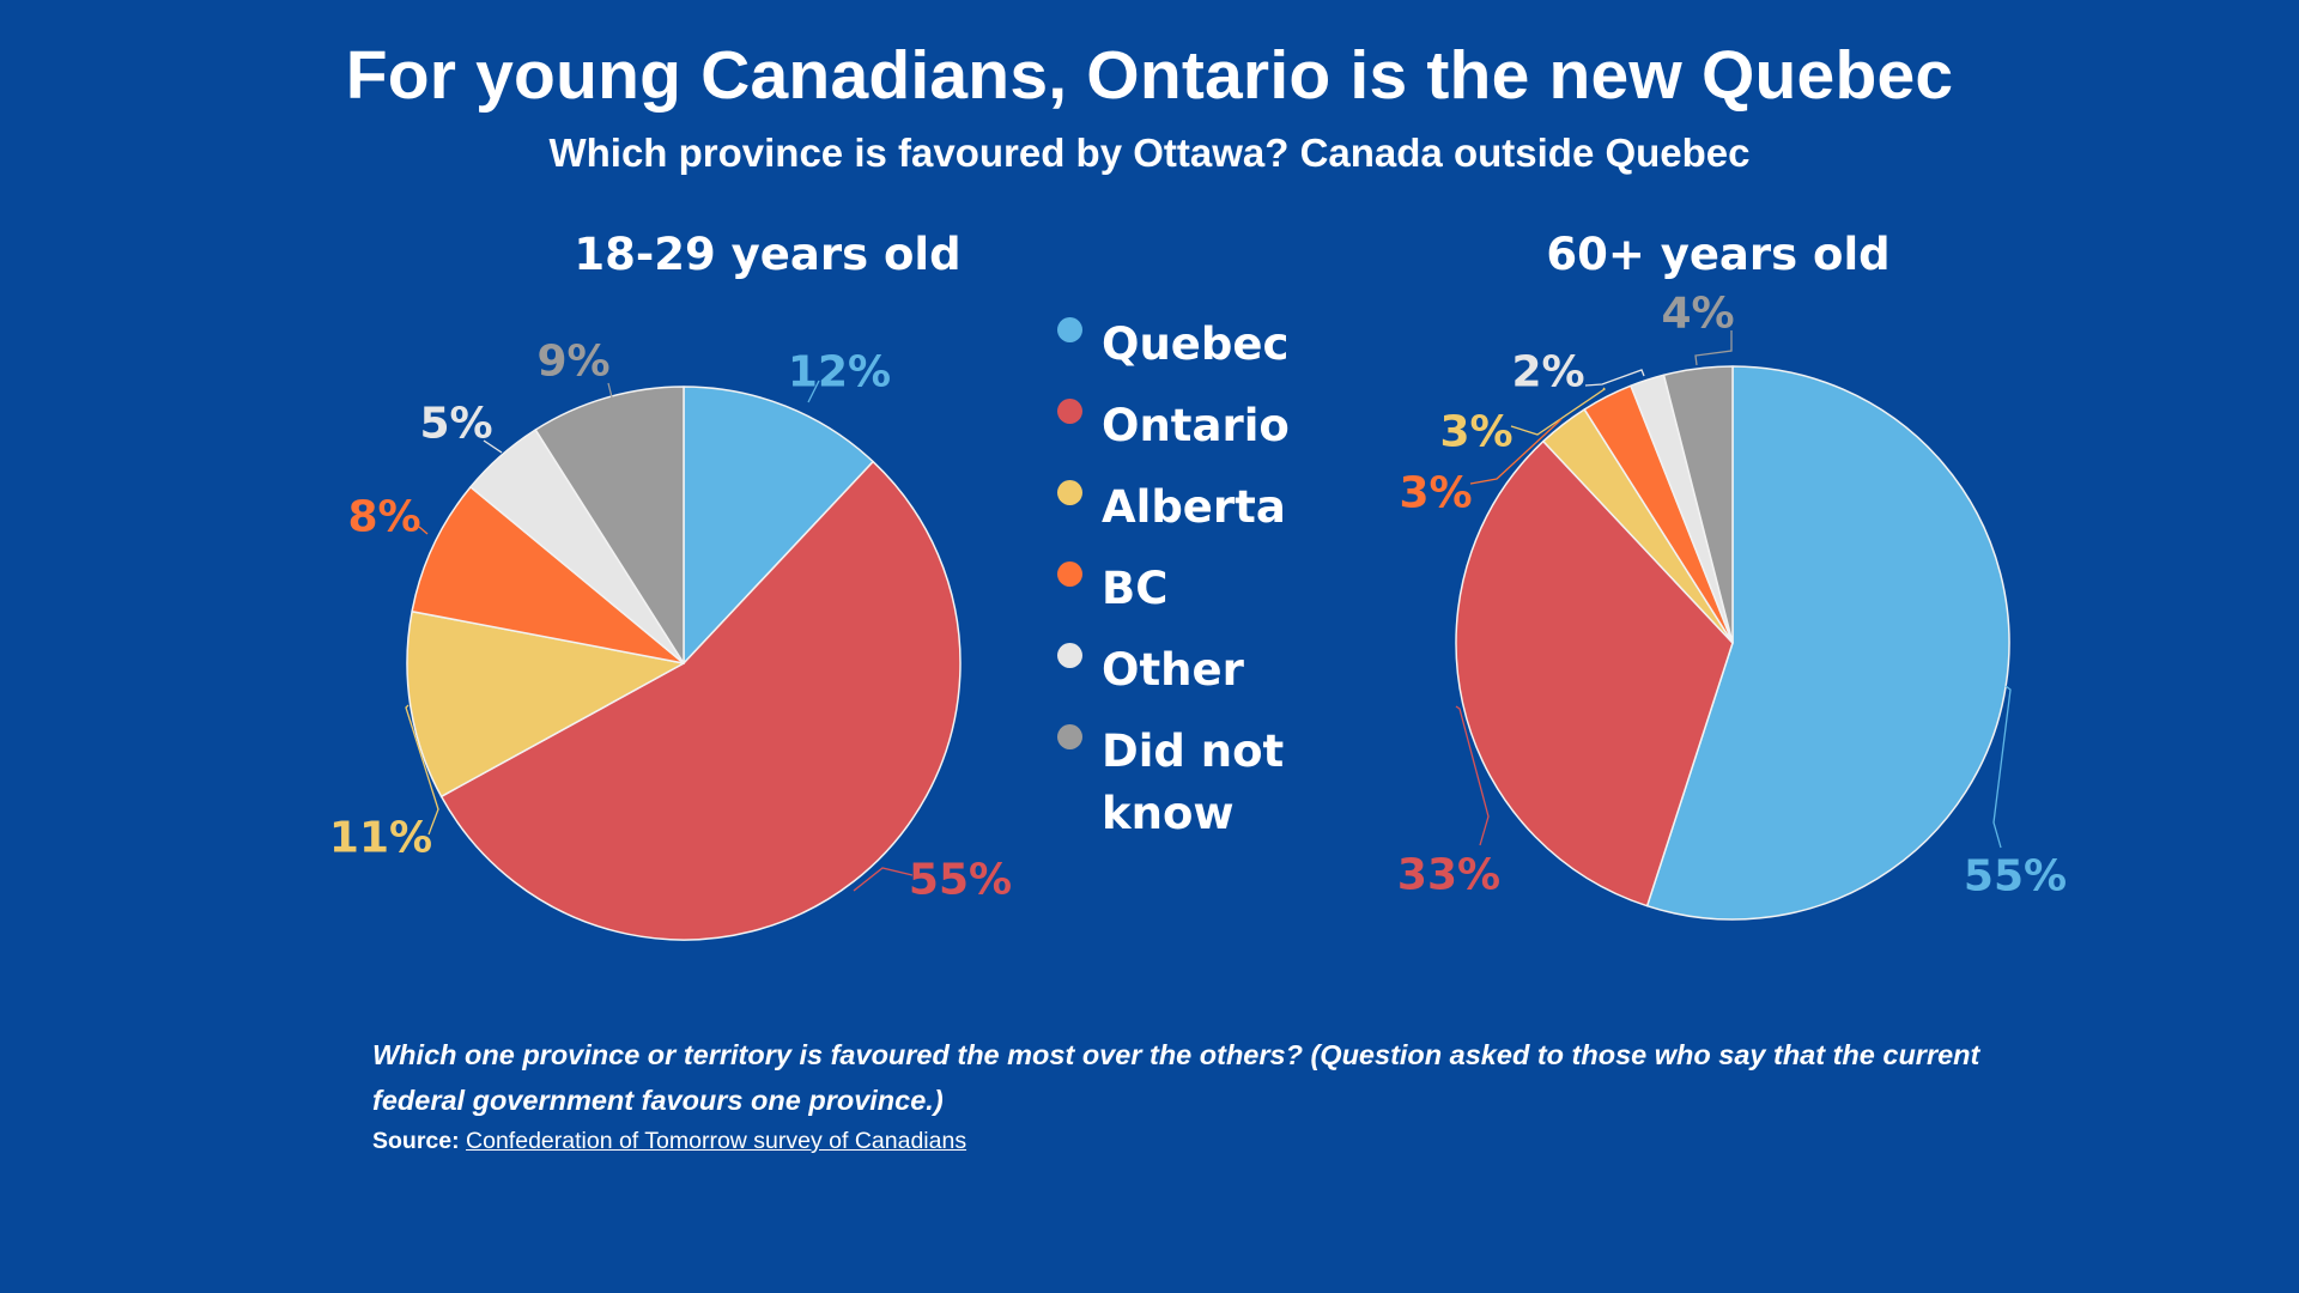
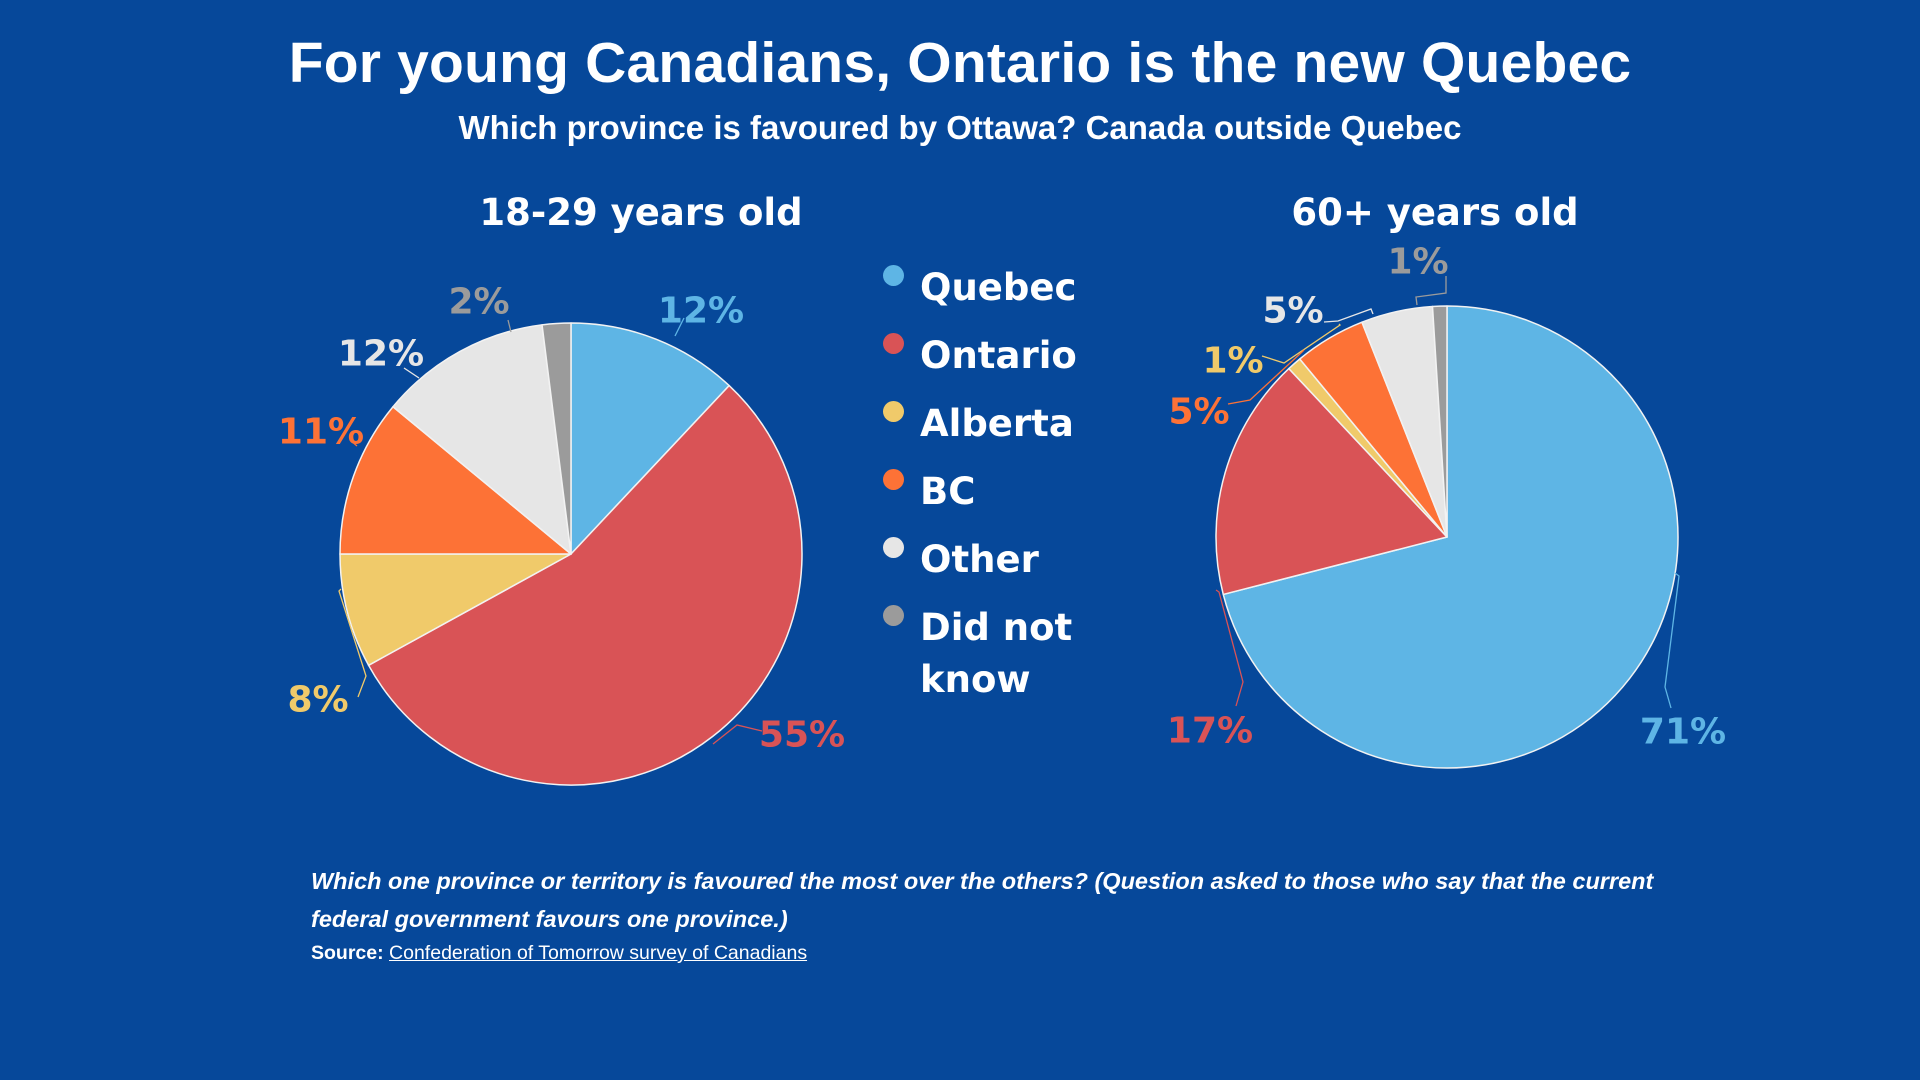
18-29 years old/Alberta: 11% -> 8%
18-29 years old/BC: 8% -> 11%
18-29 years old/Other: 5% -> 12%
18-29 years old/Did not know: 9% -> 2%
60+ years old/Quebec: 55% -> 71%
60+ years old/Ontario: 33% -> 17%
60+ years old/Alberta: 3% -> 1%
60+ years old/BC: 3% -> 5%
60+ years old/Other: 2% -> 5%
60+ years old/Did not know: 4% -> 1%
